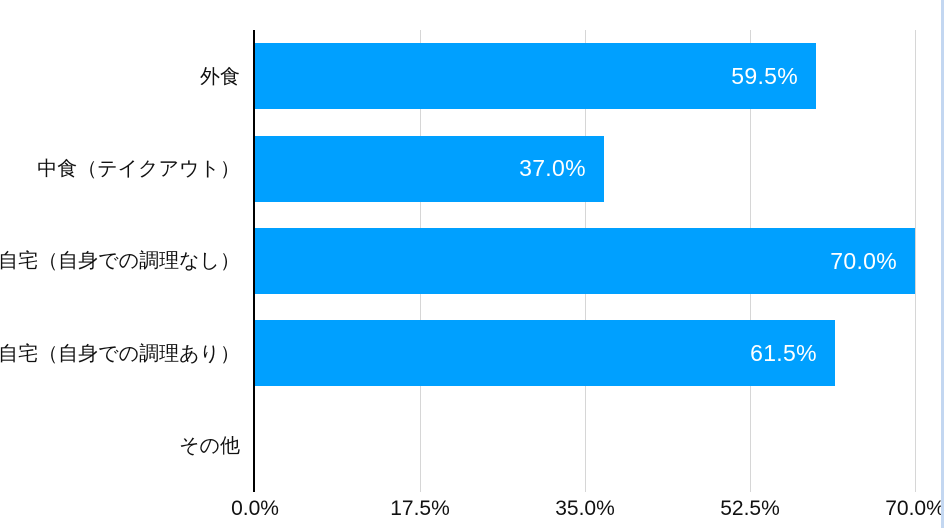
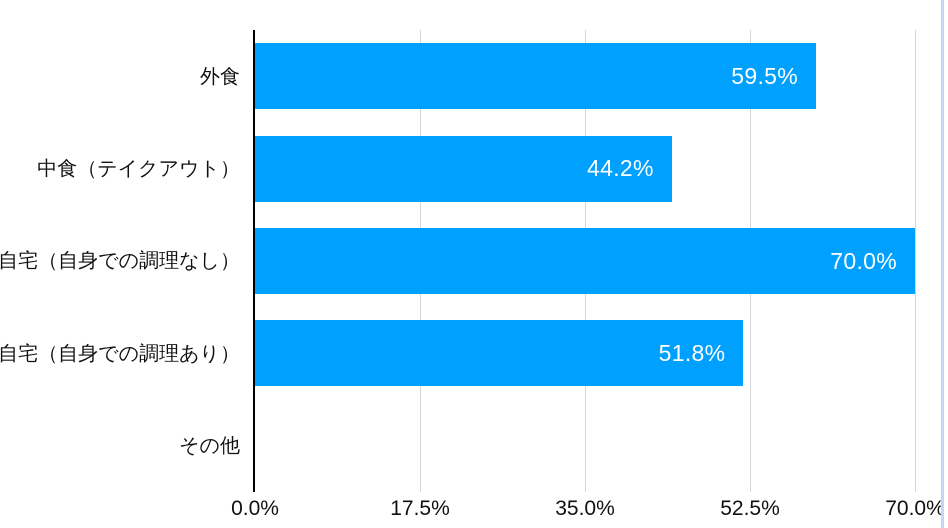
中食（テイクアウト）: 37.0% -> 44.2%
自宅（自身での調理あり）: 61.5% -> 51.8%
